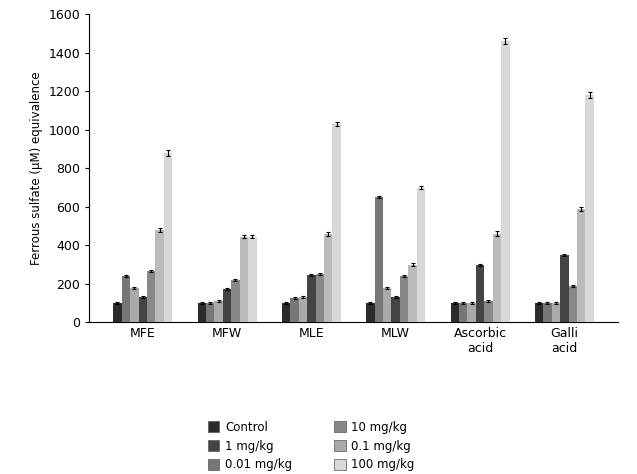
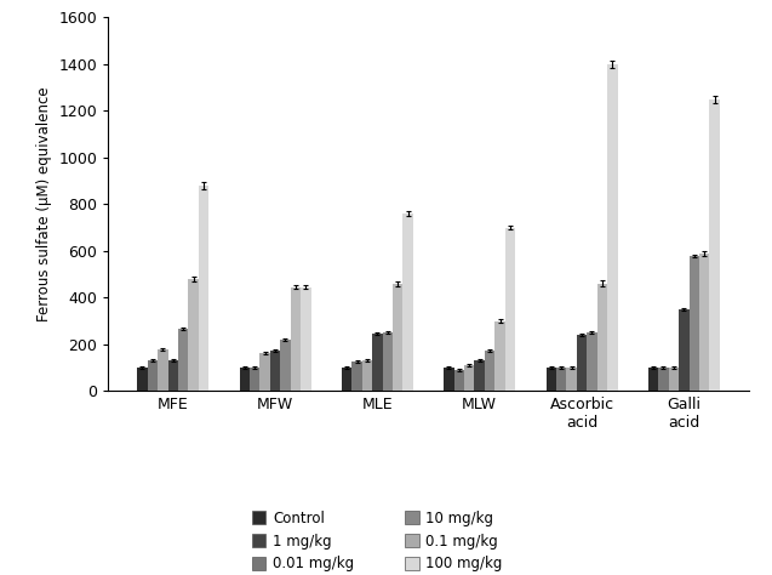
0.01 mg/kg/MFE: 240 -> 130
0.1 mg/kg/MFW: 110 -> 160
100 mg/kg/MLE: 1030 -> 760
0.01 mg/kg/MLW: 650 -> 90
0.1 mg/kg/MLW: 180 -> 110
10 mg/kg/MLW: 240 -> 180
1 mg/kg/Ascorbic acid: 300 -> 240
10 mg/kg/Ascorbic acid: 110 -> 250
100 mg/kg/Ascorbic acid: 1460 -> 1400
10 mg/kg/Galli acid: 190 -> 580
100 mg/kg/Galli acid: 1180 -> 1250
